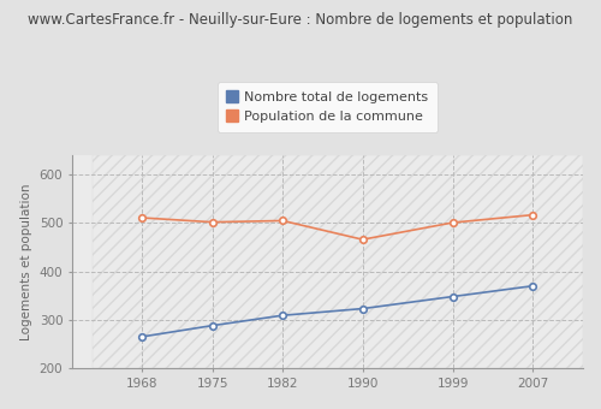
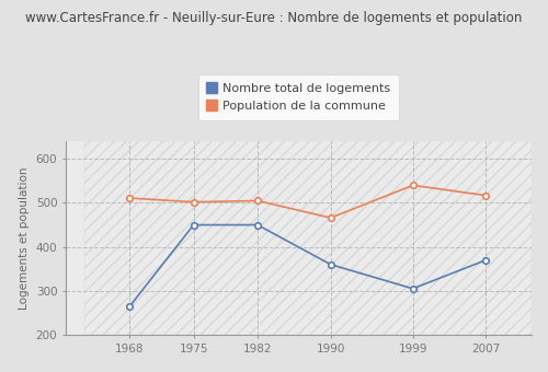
Nombre total de logements/1975: 288 -> 450
Nombre total de logements/1982: 309 -> 450
Nombre total de logements/1990: 323 -> 360
Nombre total de logements/1999: 348 -> 305
Population de la commune/1999: 501 -> 540
